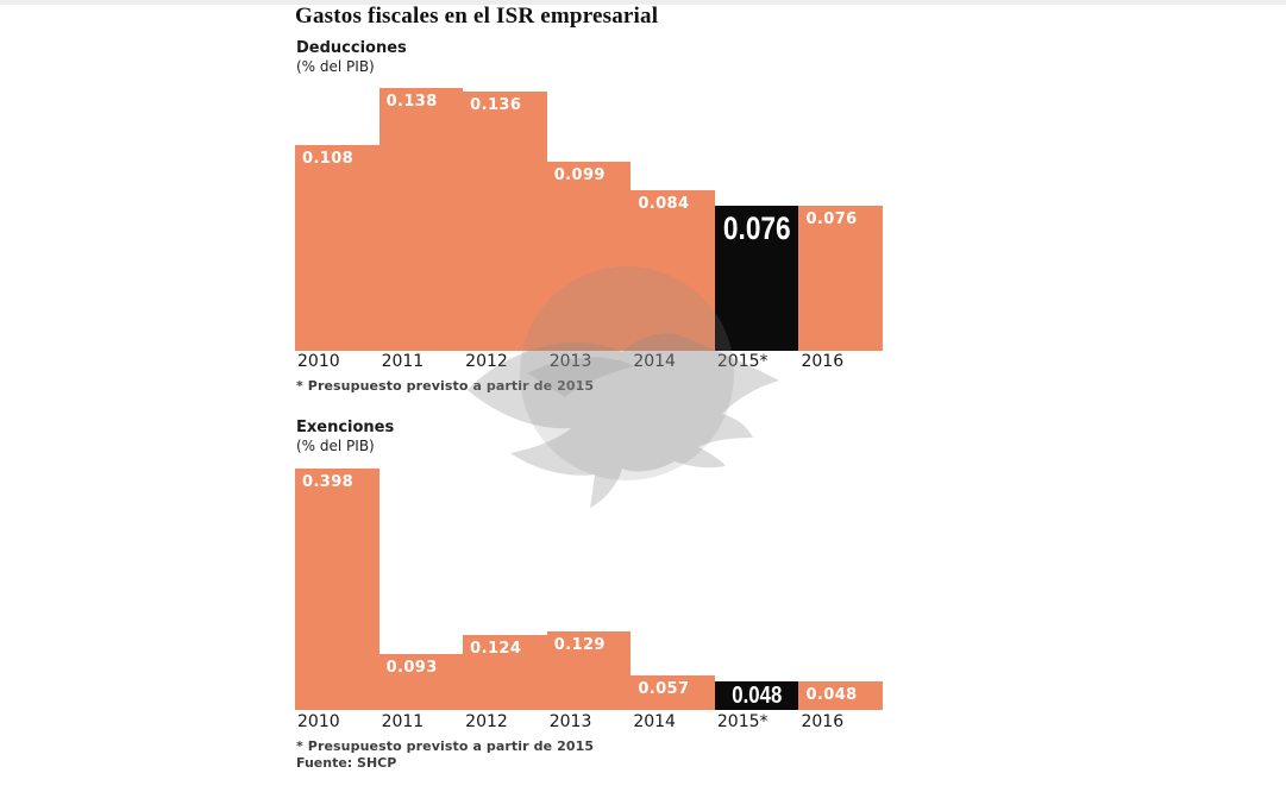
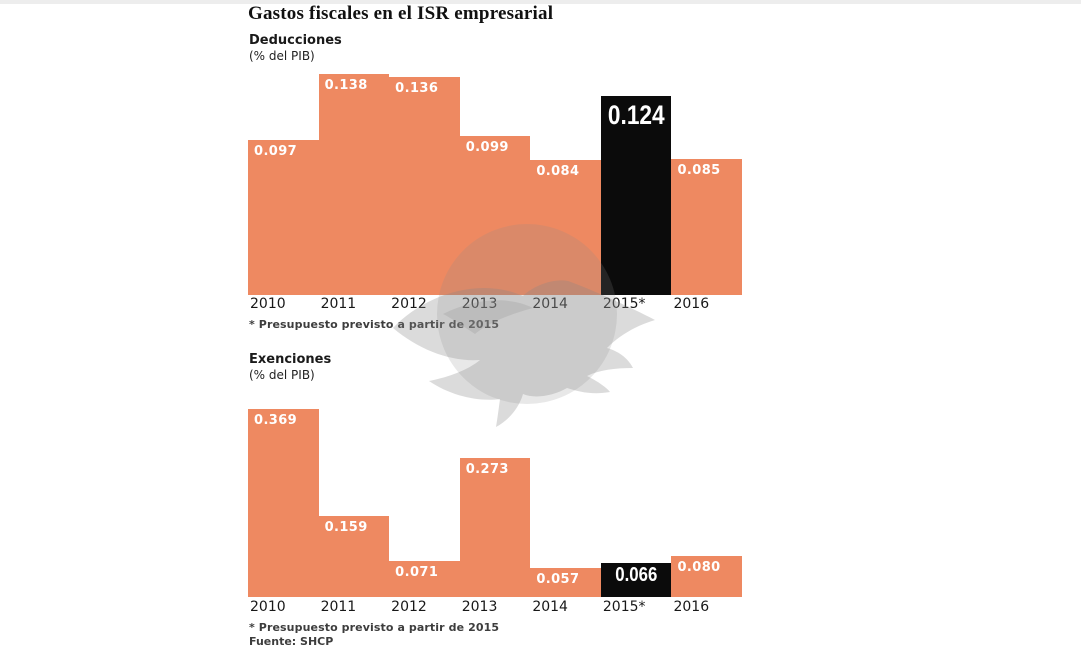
Deducciones/2010: 0.108 -> 0.097
Deducciones/2015*: 0.076 -> 0.124
Deducciones/2016: 0.076 -> 0.085
Exenciones/2010: 0.398 -> 0.369
Exenciones/2011: 0.093 -> 0.159
Exenciones/2012: 0.124 -> 0.071
Exenciones/2013: 0.129 -> 0.273
Exenciones/2015*: 0.048 -> 0.066
Exenciones/2016: 0.048 -> 0.080
